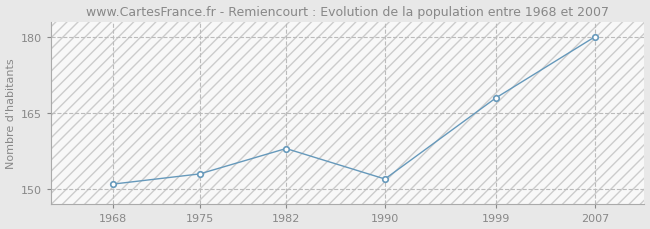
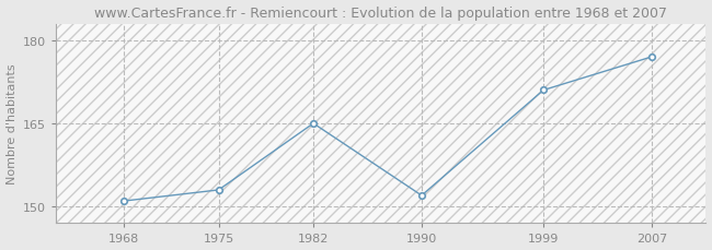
1982: 158 -> 165
1999: 168 -> 171
2007: 180 -> 177
